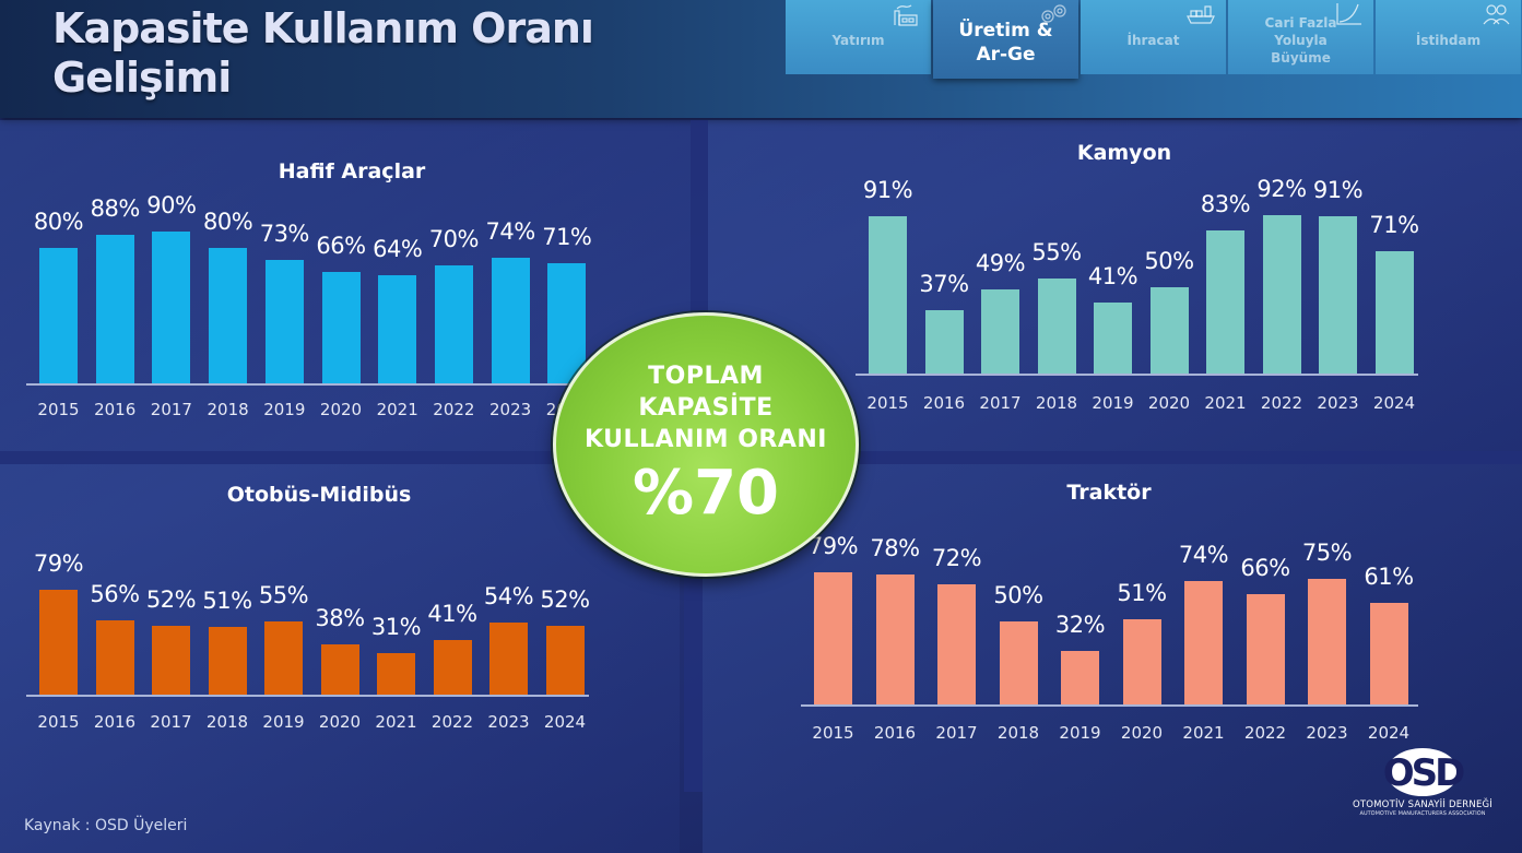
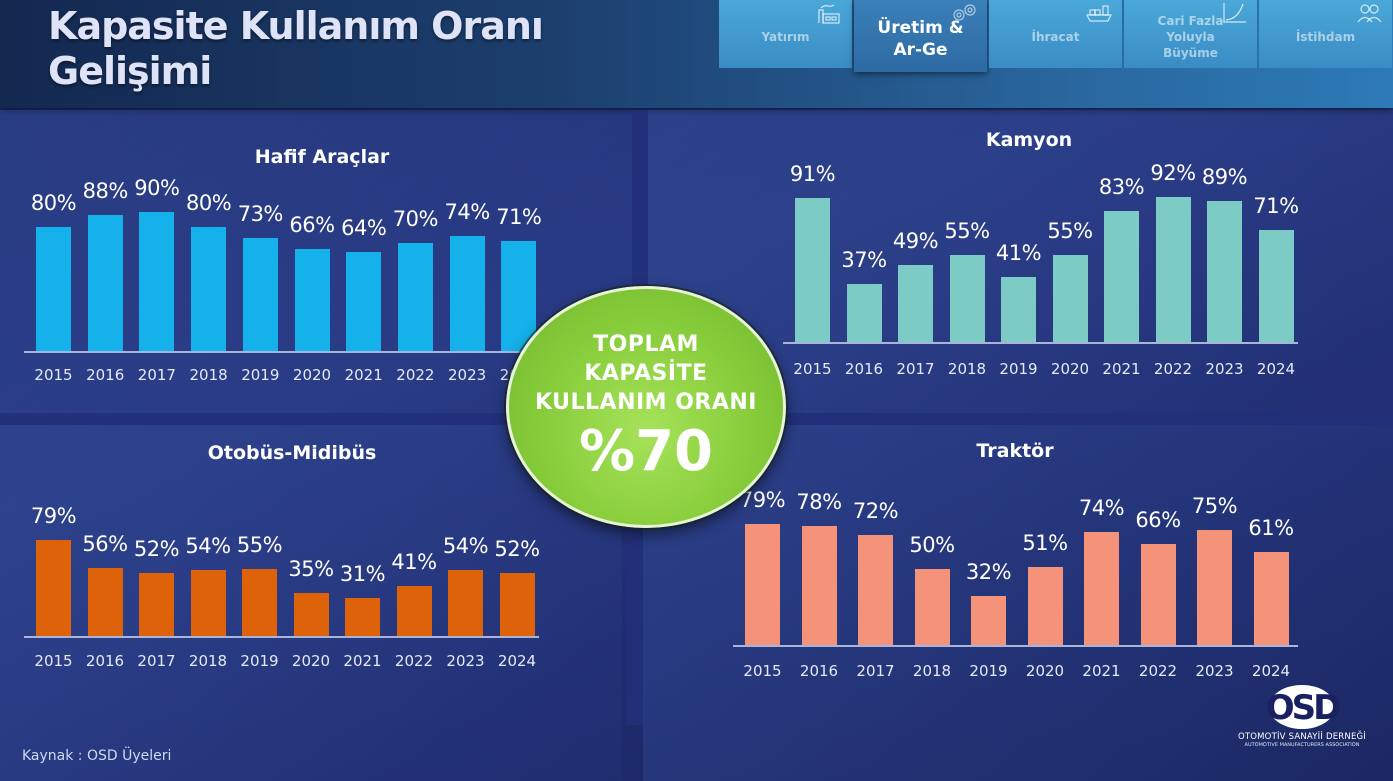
Kamyon/2020: 50% -> 55%
Kamyon/2023: 91% -> 89%
Otobüs-Midibüs/2018: 51% -> 54%
Otobüs-Midibüs/2020: 38% -> 35%
